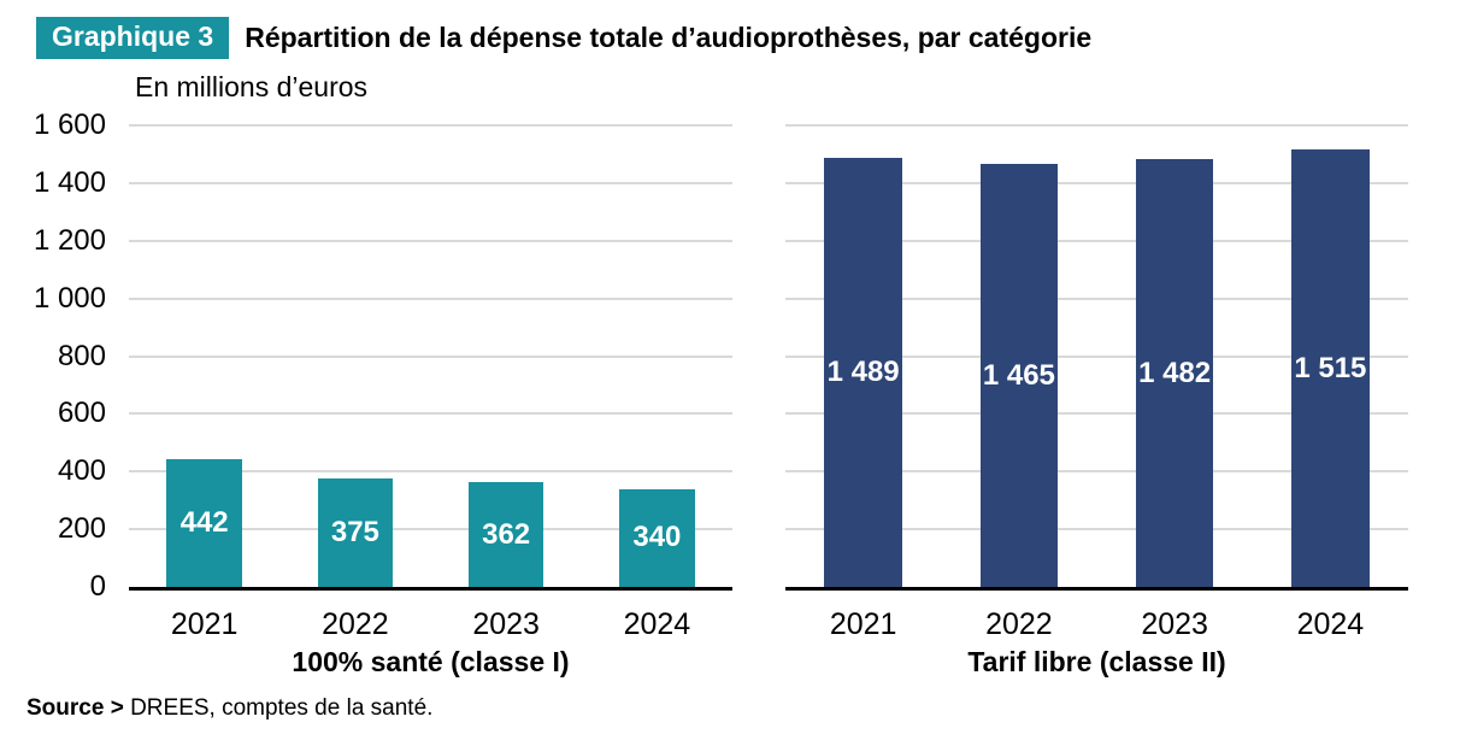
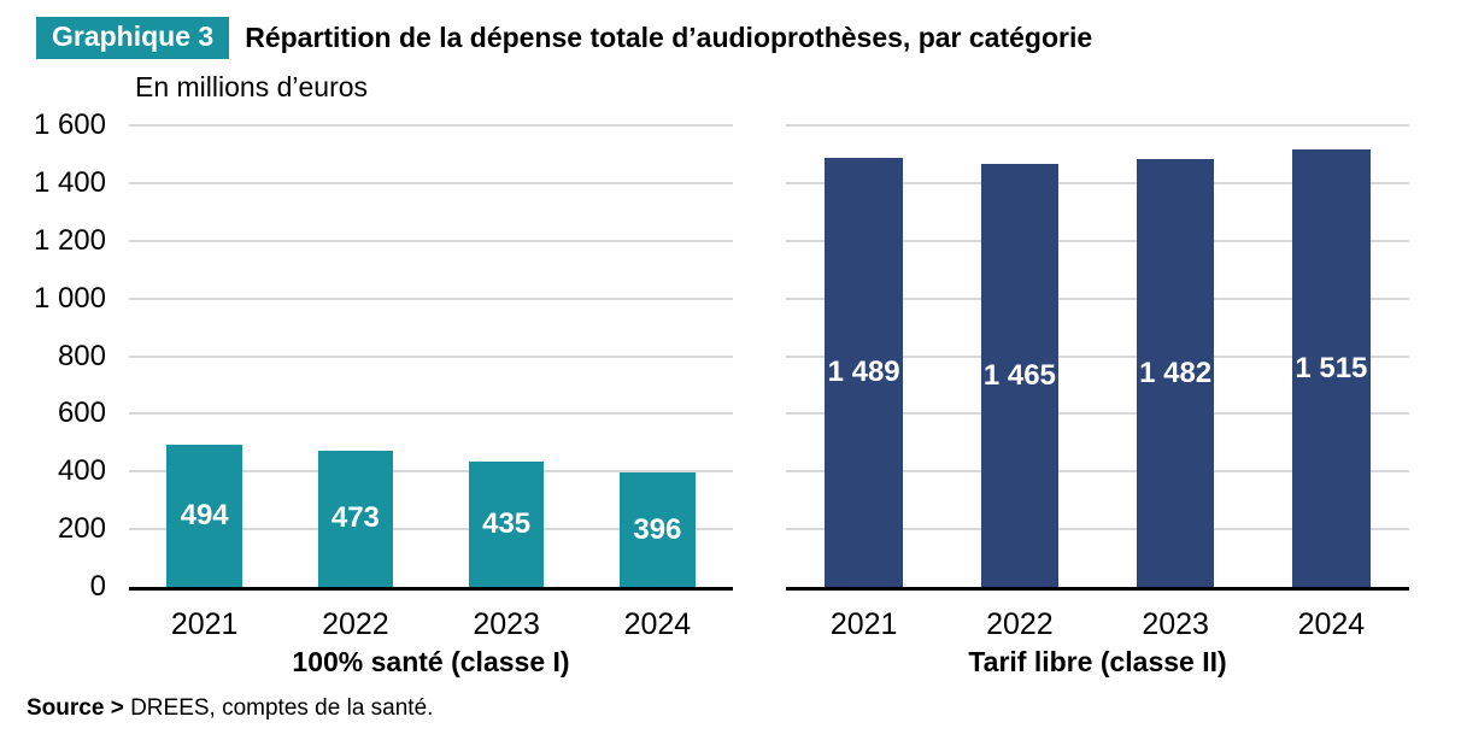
100% santé (classe I)/2021: 442 -> 494
100% santé (classe I)/2022: 375 -> 473
100% santé (classe I)/2023: 362 -> 435
100% santé (classe I)/2024: 340 -> 396
